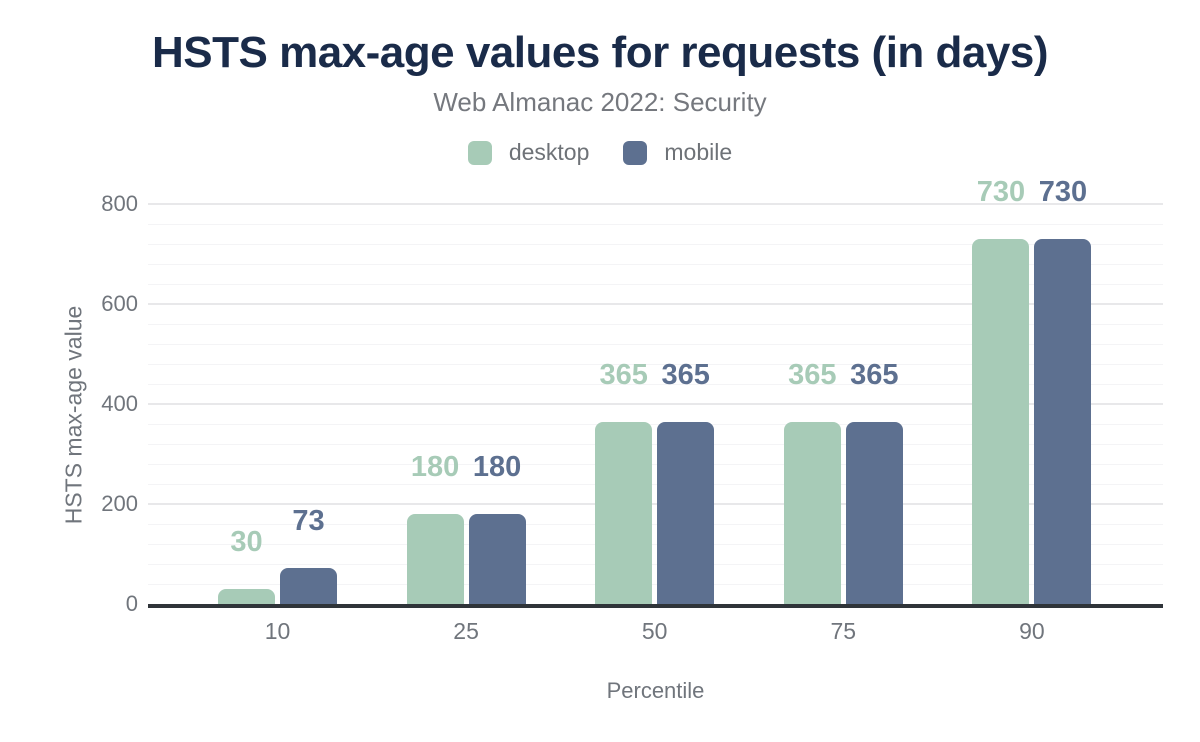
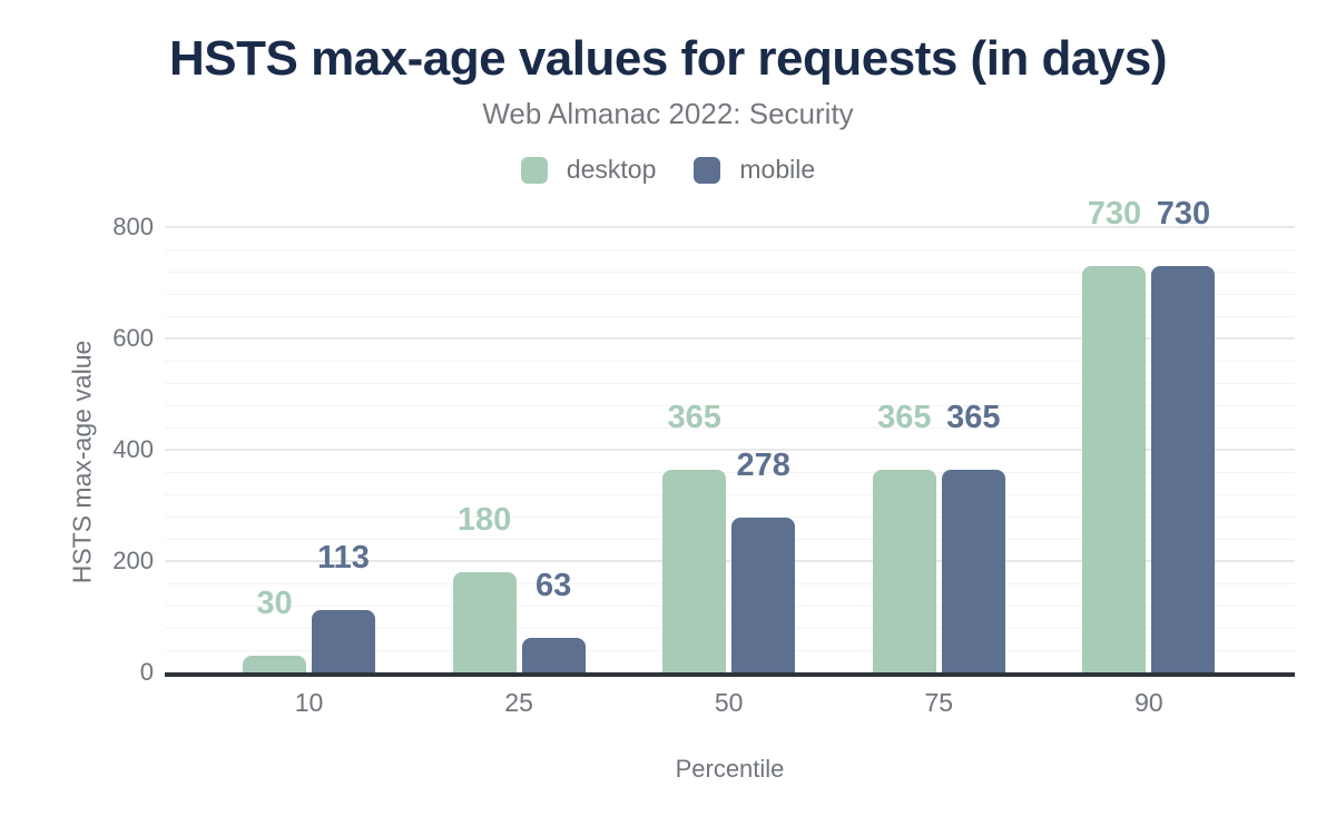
mobile/10: 73 -> 113
mobile/25: 180 -> 63
mobile/50: 365 -> 278
